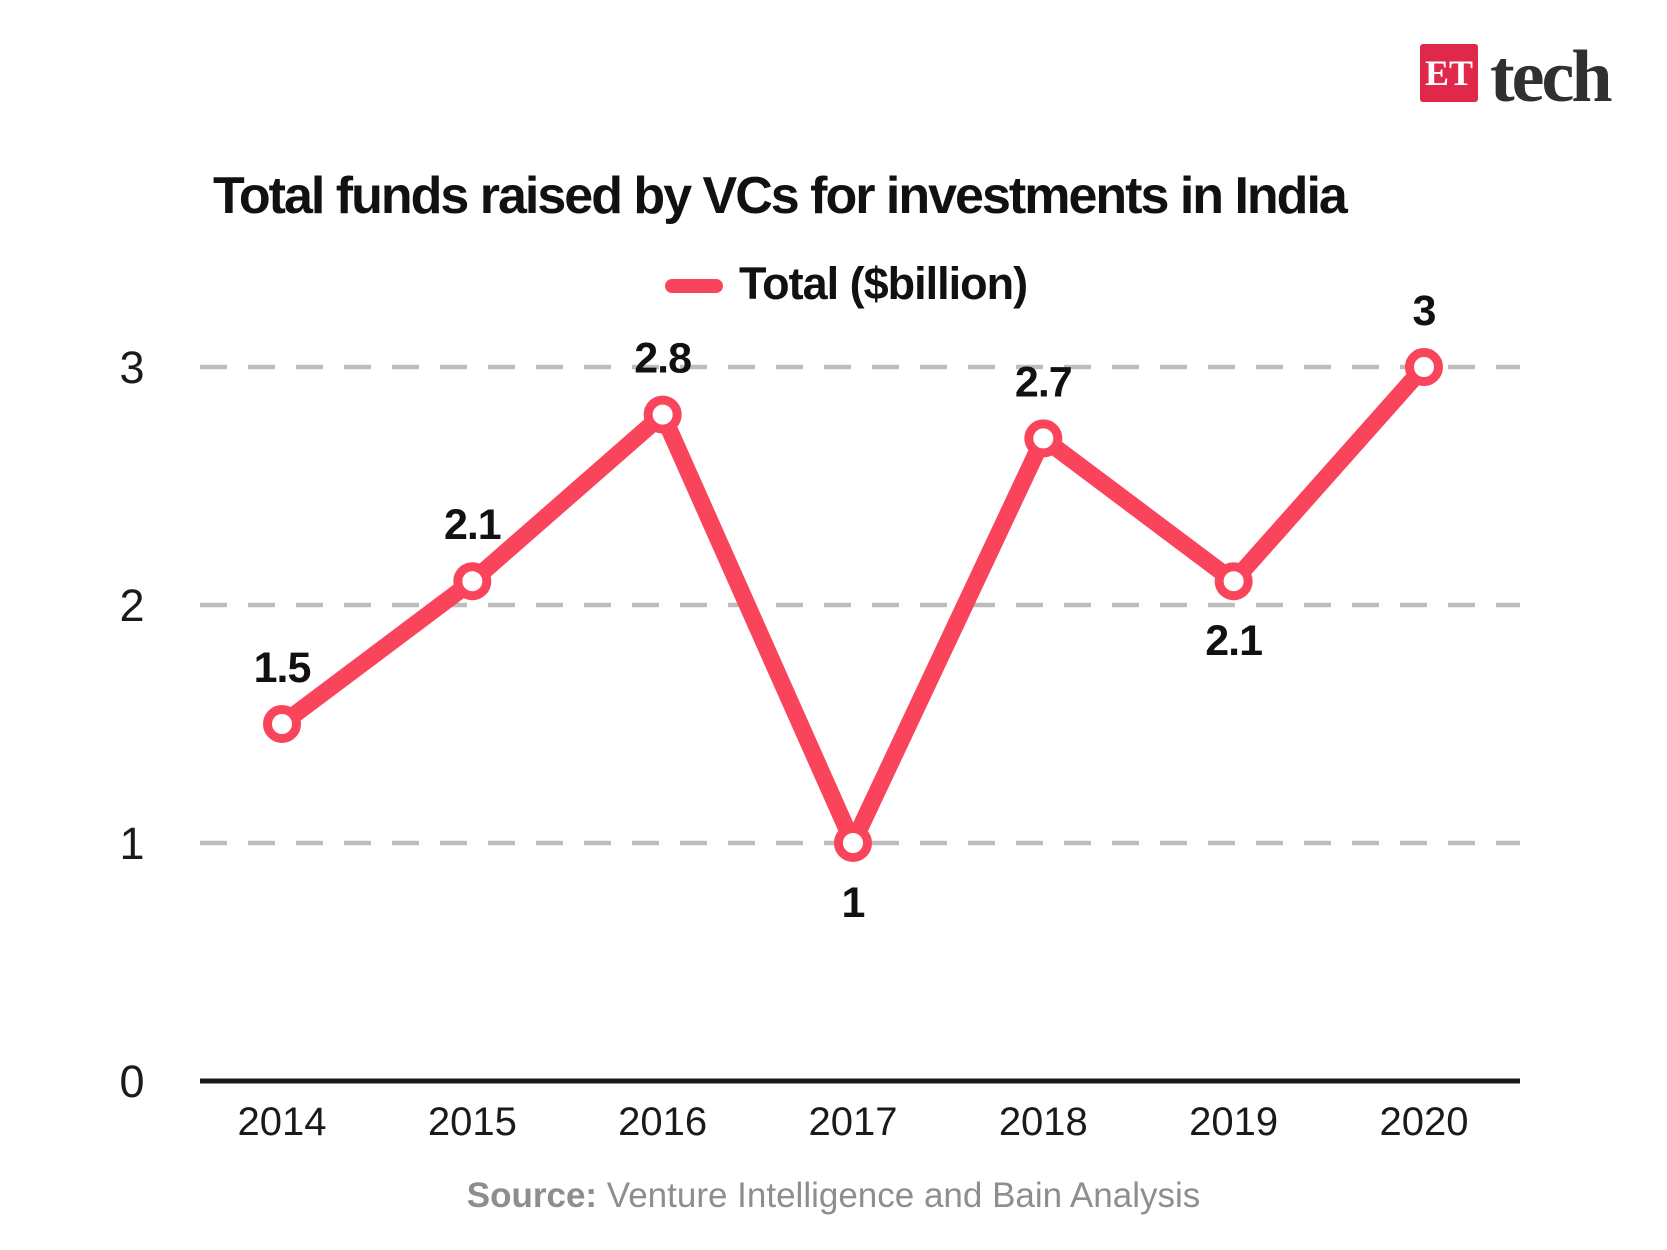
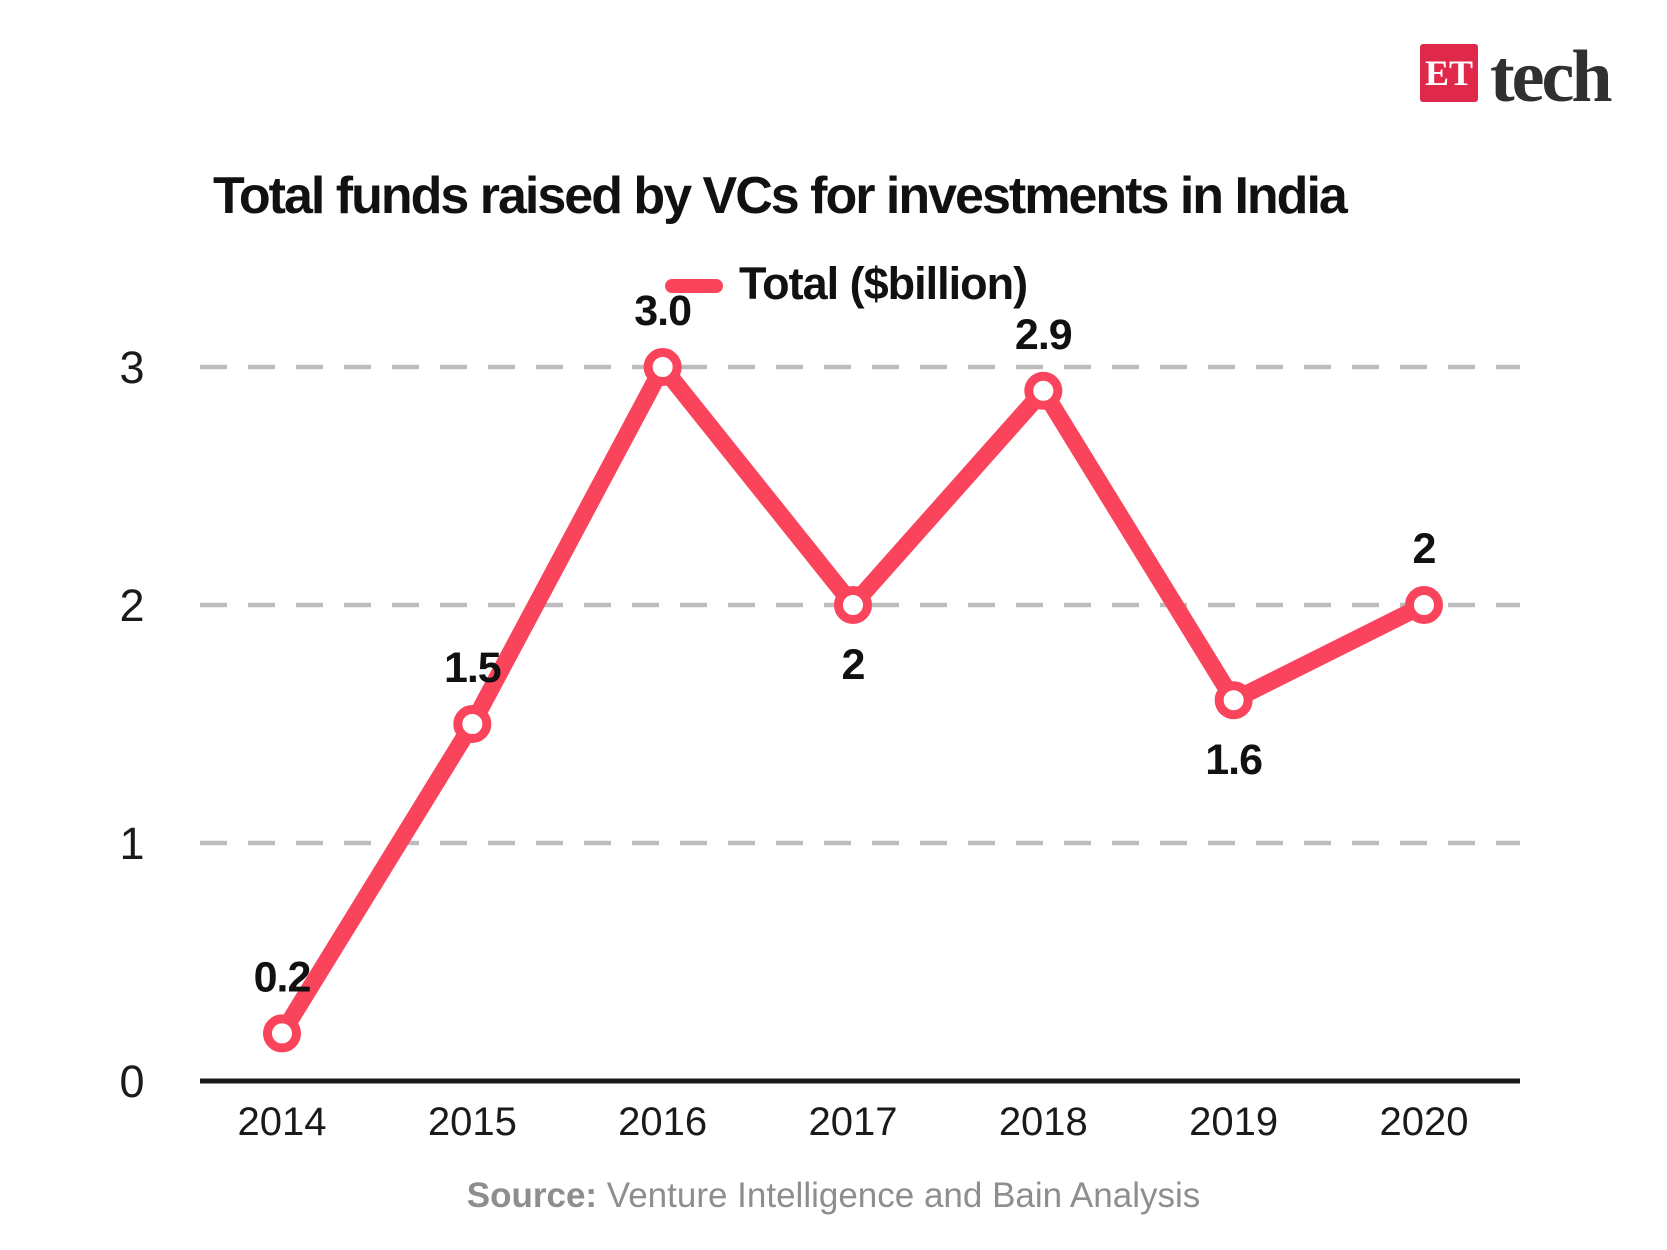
2014: 1.5 -> 0.2
2015: 2.1 -> 1.5
2016: 2.8 -> 3.0
2017: 1 -> 2
2018: 2.7 -> 2.9
2019: 2.1 -> 1.6
2020: 3 -> 2
